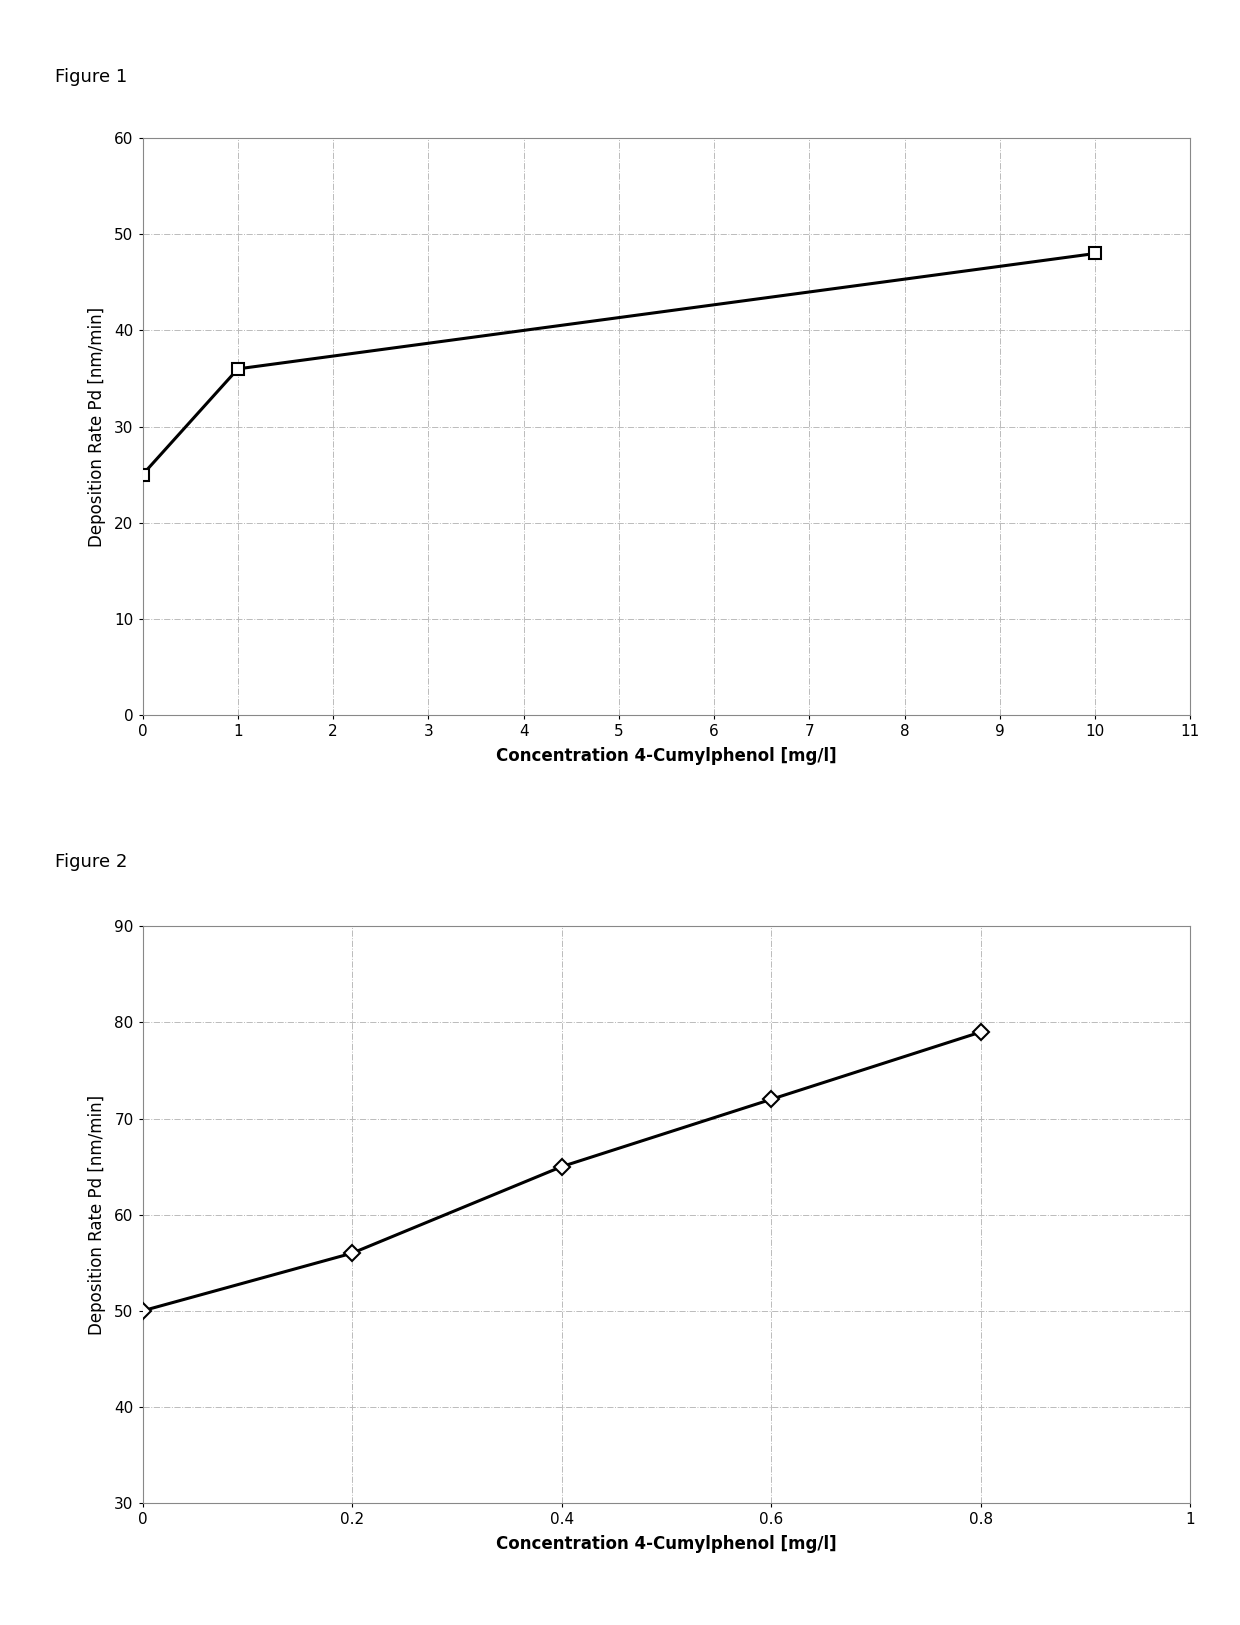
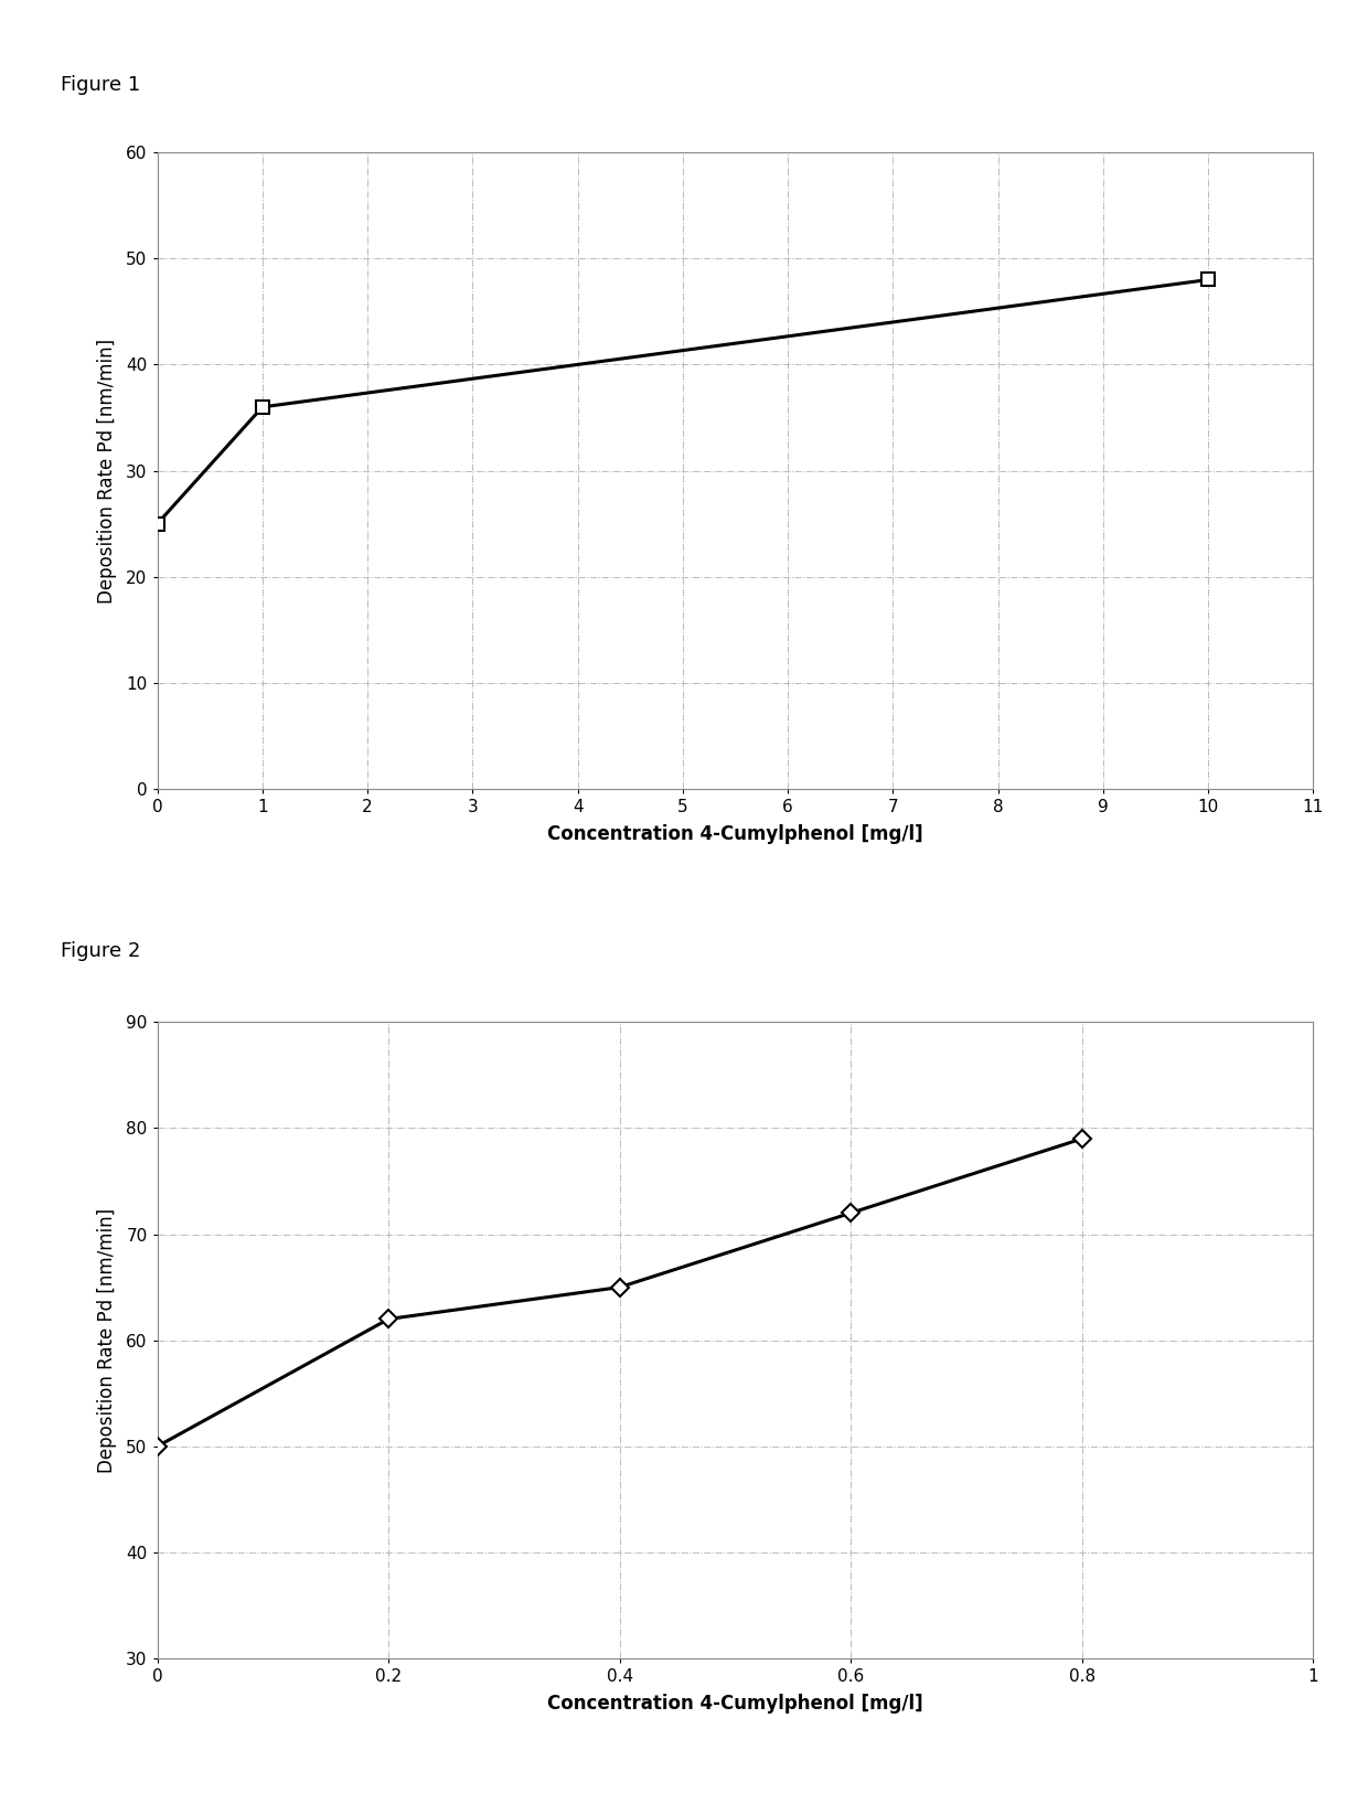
0.2: 56 -> 62
